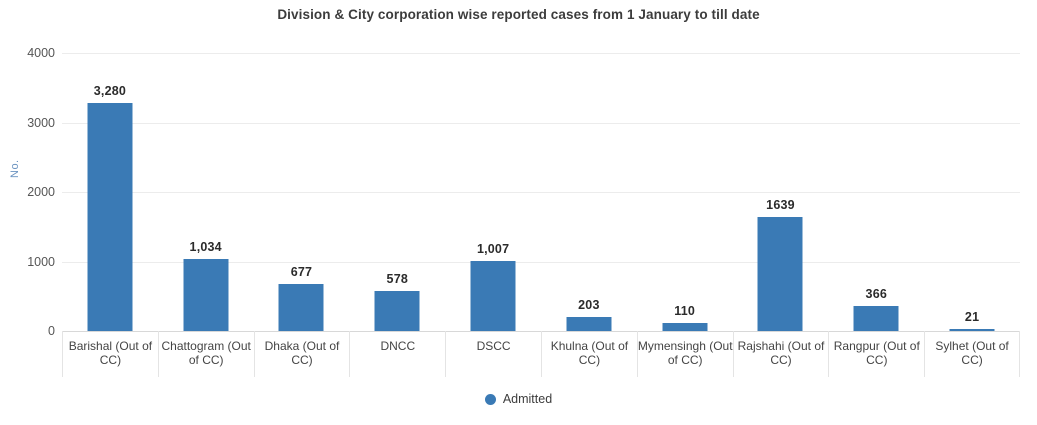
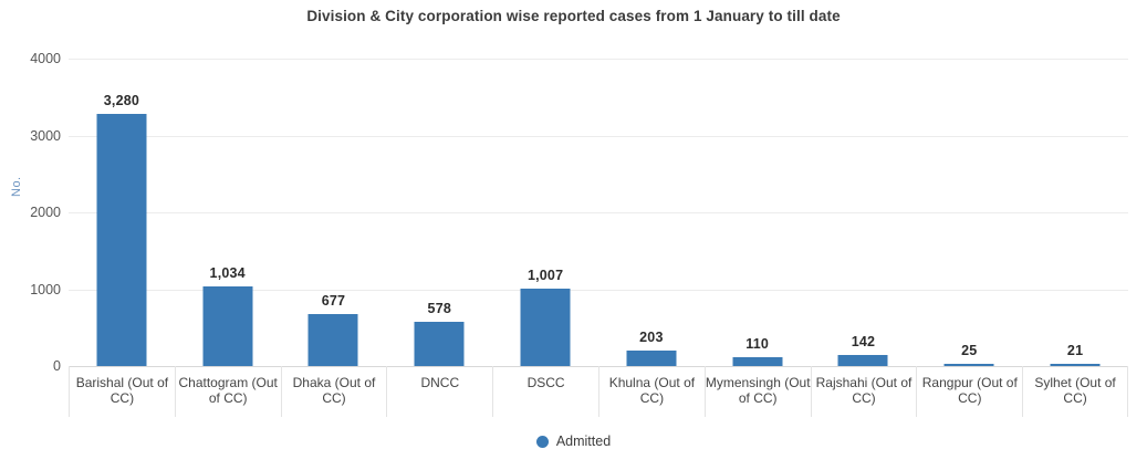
Rajshahi (Out of CC): 1639 -> 142
Rangpur (Out of CC): 366 -> 25
